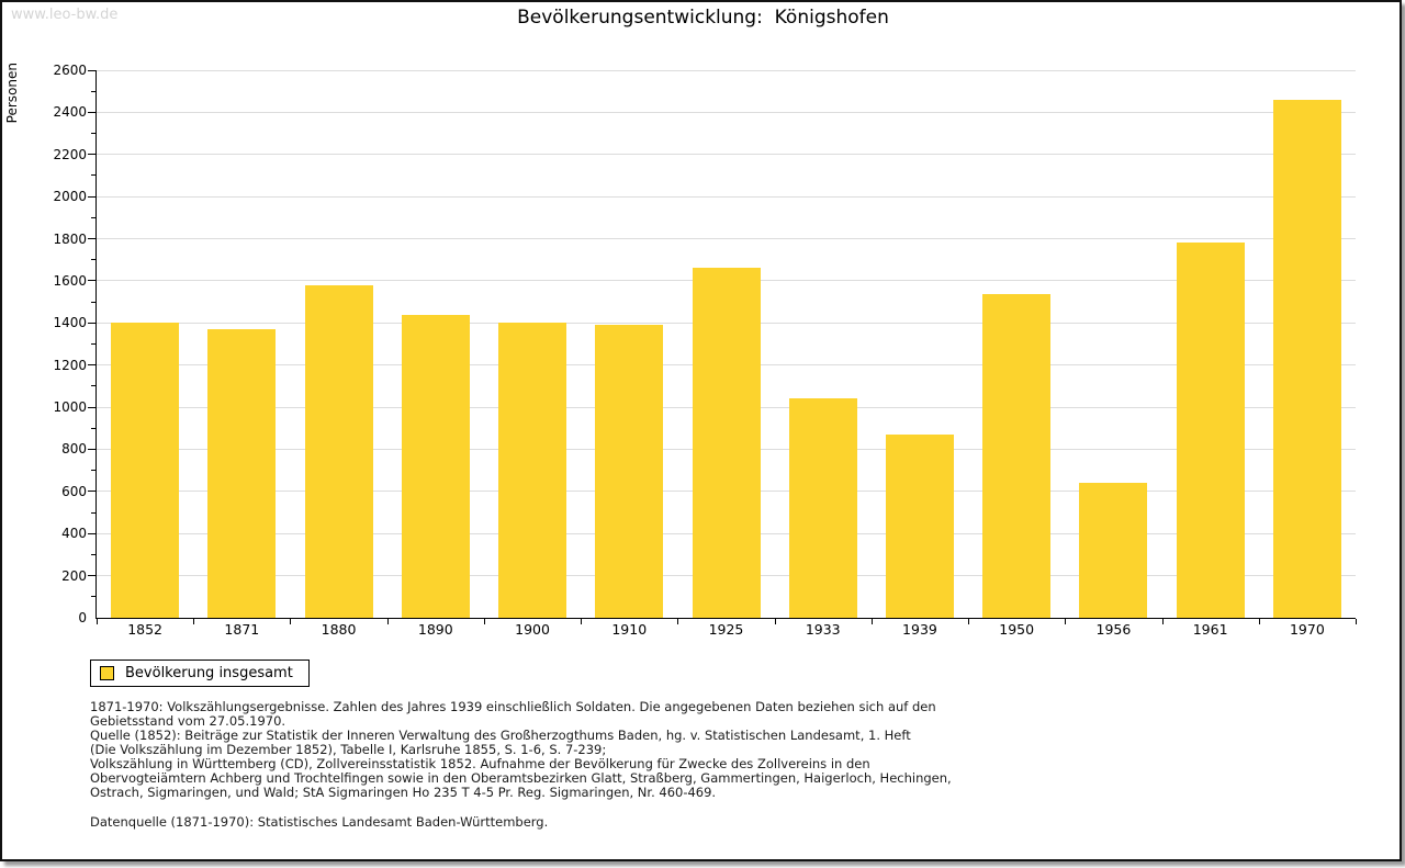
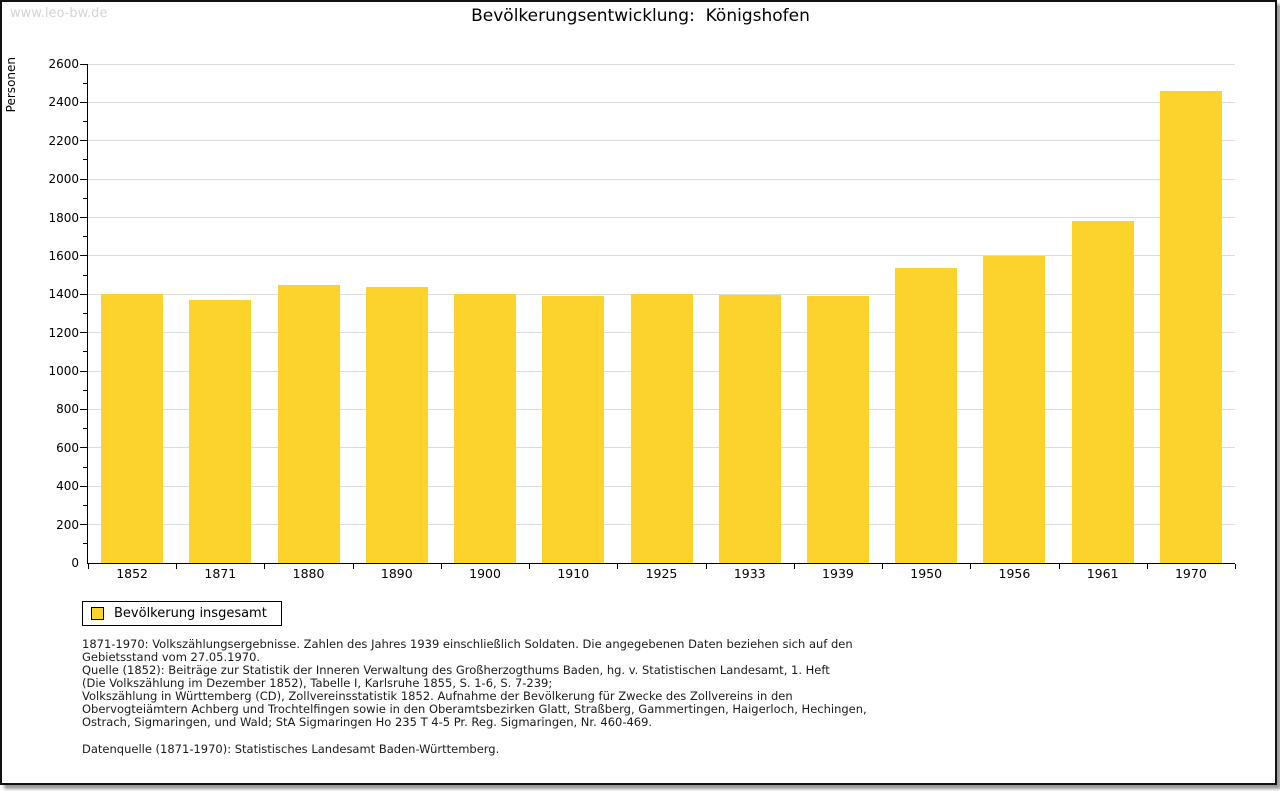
1880: 1580 -> 1450
1925: 1660 -> 1400
1933: 1040 -> 1400
1939: 870 -> 1390
1956: 640 -> 1600
